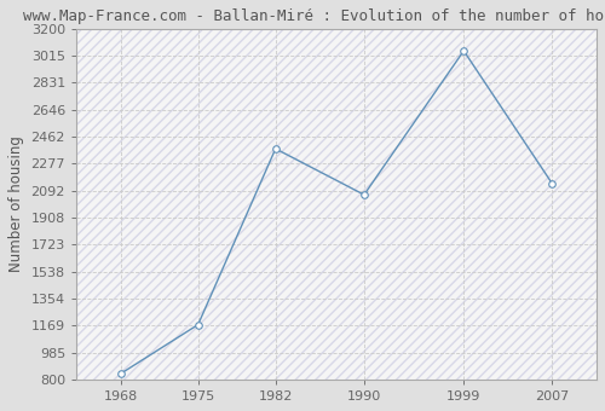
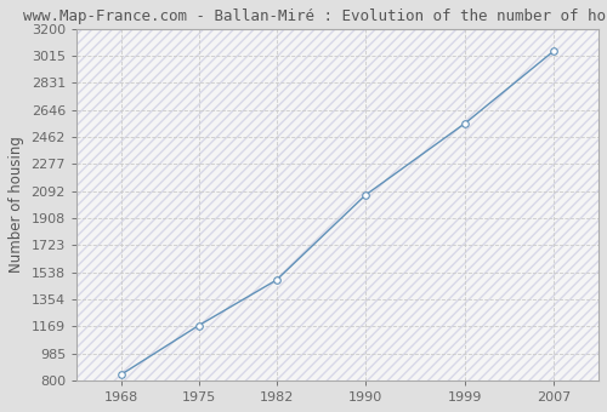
1982: 2380 -> 1490
1999: 3050 -> 2560
2007: 2140 -> 3050
